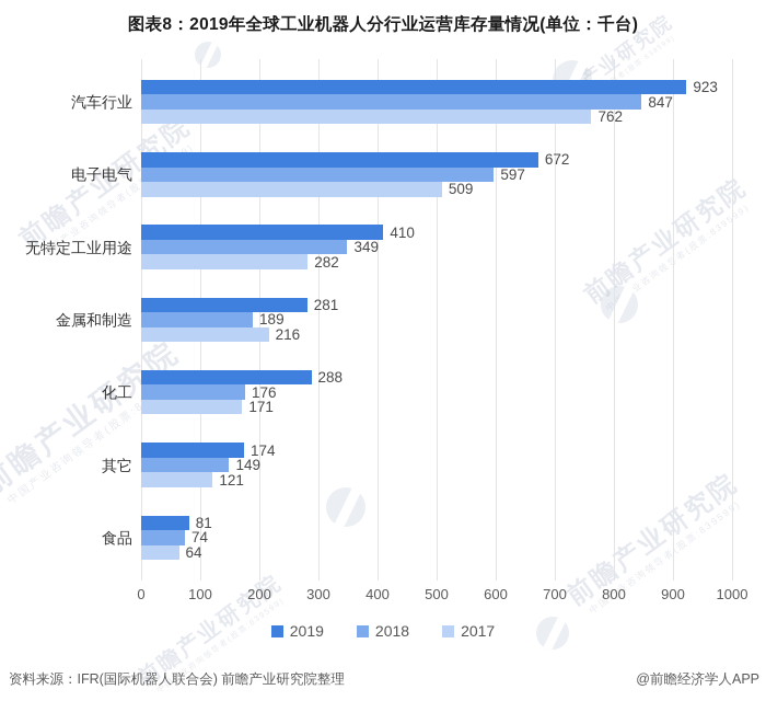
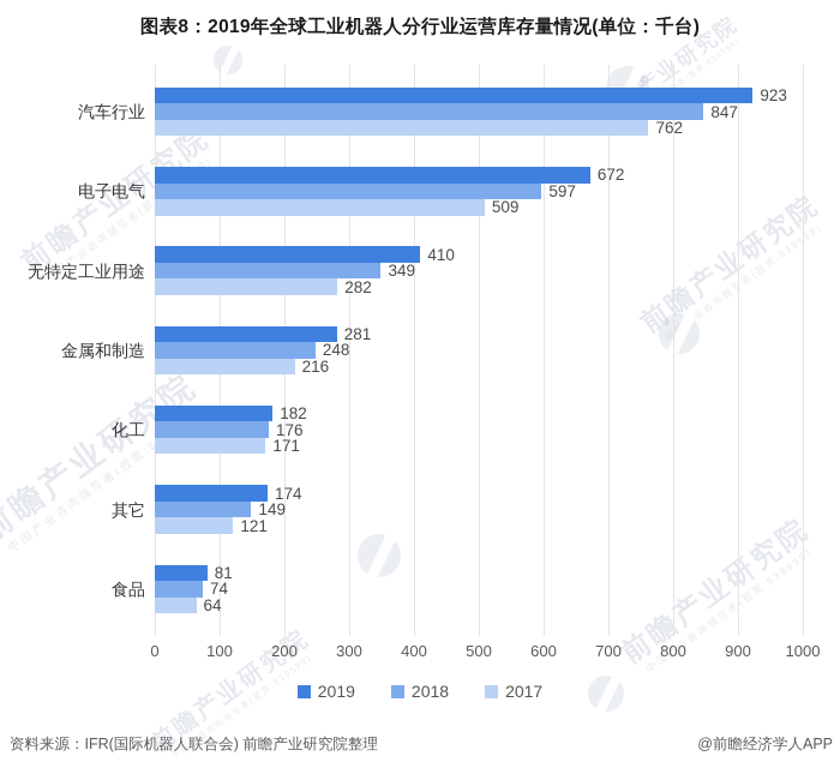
2018/金属和制造: 189 -> 248
2019/化工: 288 -> 182
